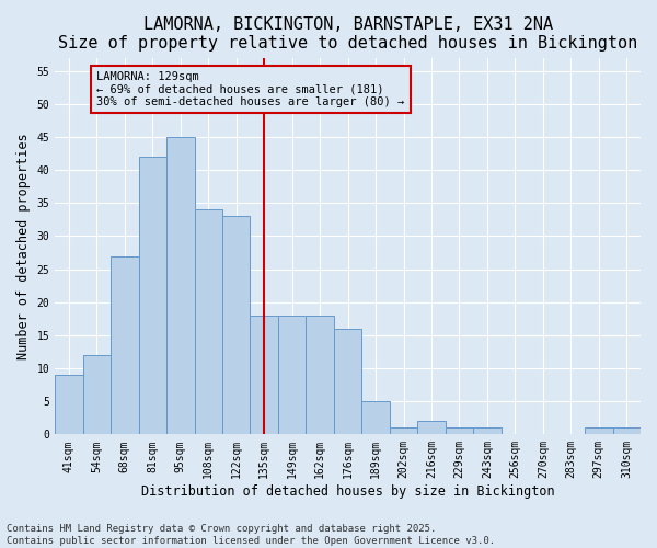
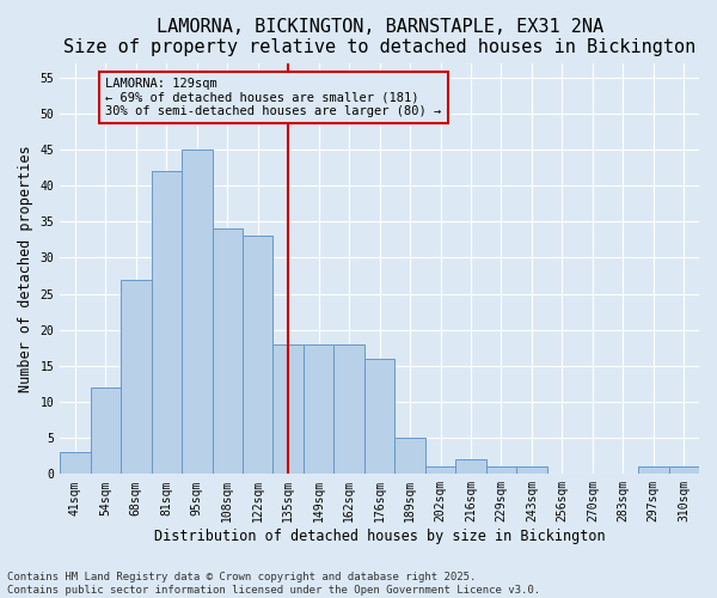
41sqm: 9 -> 3
